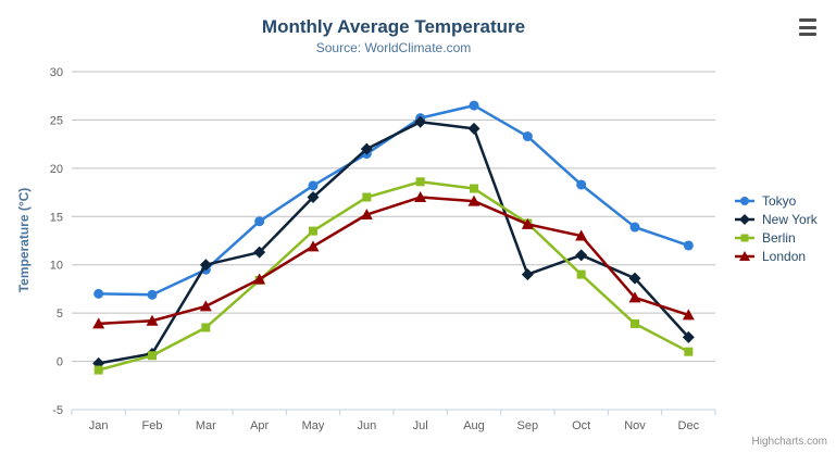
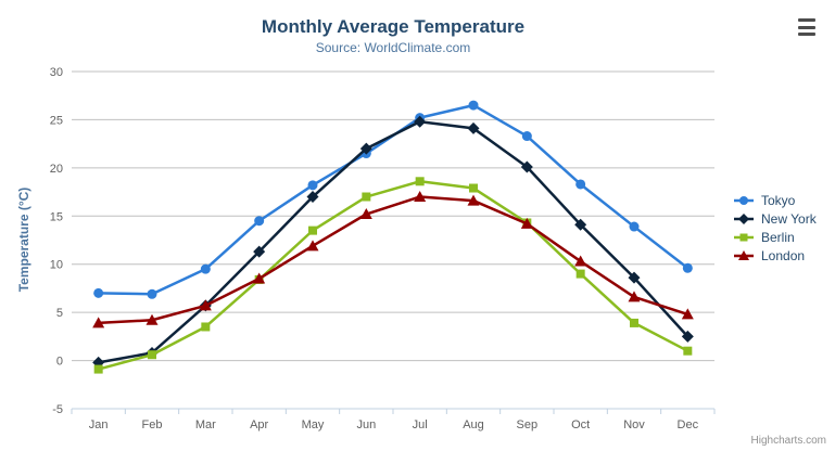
New York/Mar: 10 -> 6
New York/Sep: 9 -> 20
New York/Oct: 11 -> 14
London/Oct: 13 -> 10
Tokyo/Dec: 12 -> 10
